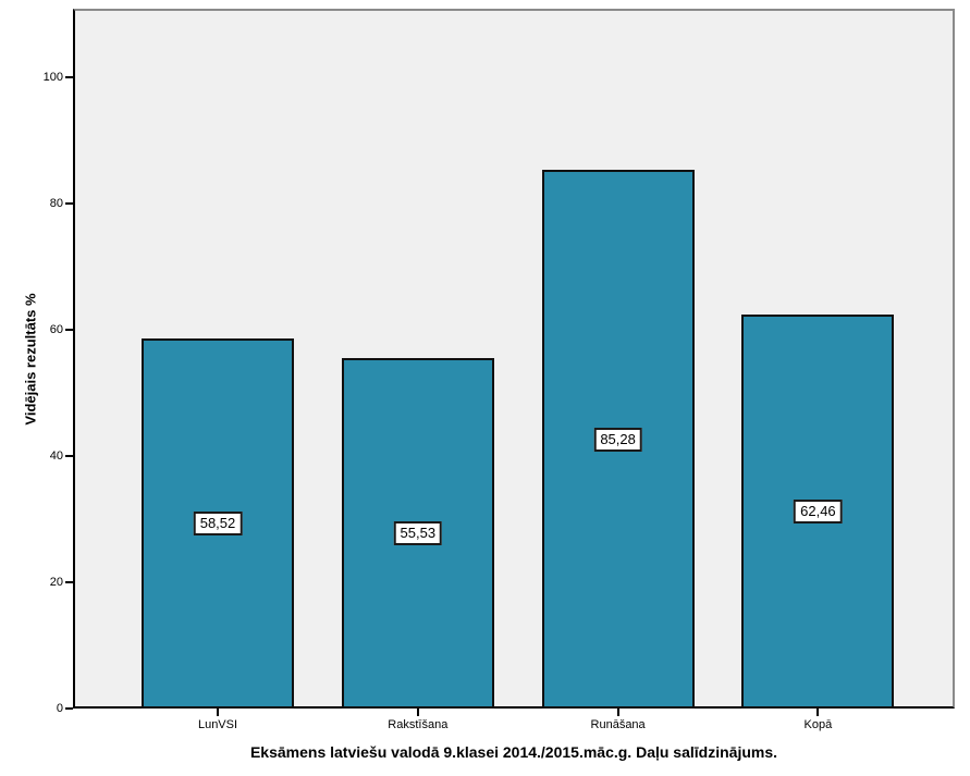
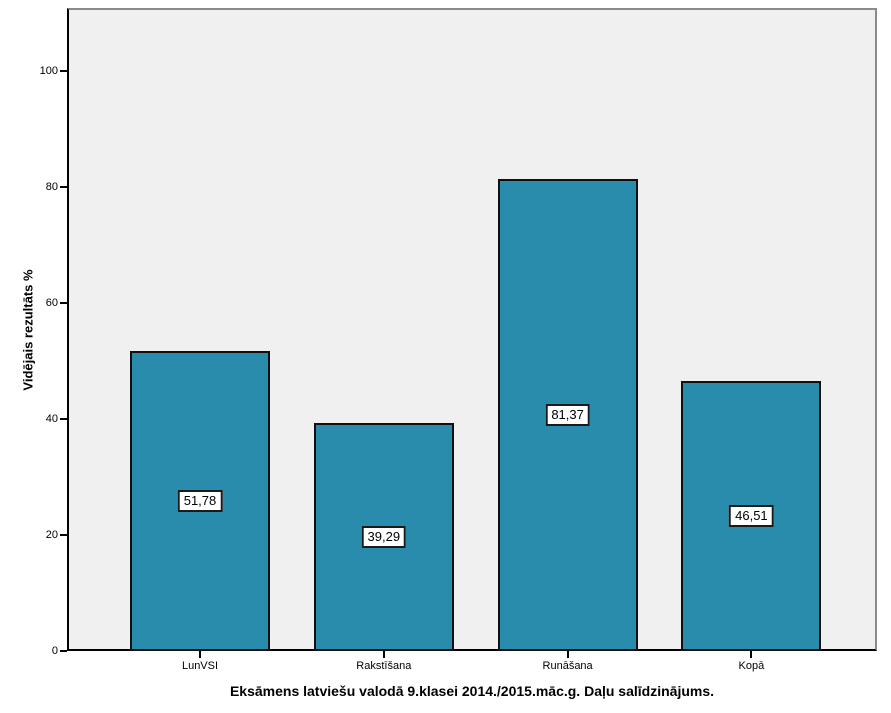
LunVSI: 58,52 -> 51,78
Rakstīšana: 55,53 -> 39,29
Runāšana: 85,28 -> 81,37
Kopā: 62,46 -> 46,51
